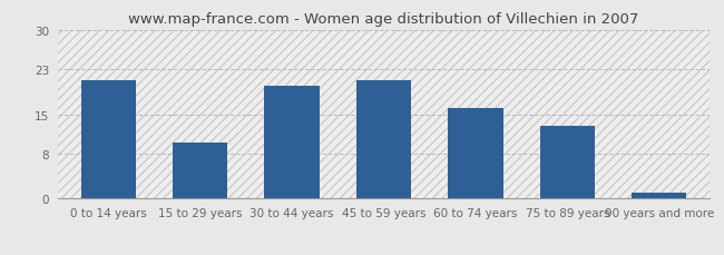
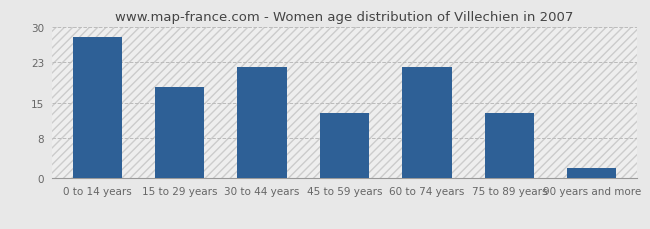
0 to 14 years: 21 -> 28
15 to 29 years: 10 -> 18
30 to 44 years: 20 -> 22
45 to 59 years: 21 -> 13
60 to 74 years: 16 -> 22
90 years and more: 1 -> 2
